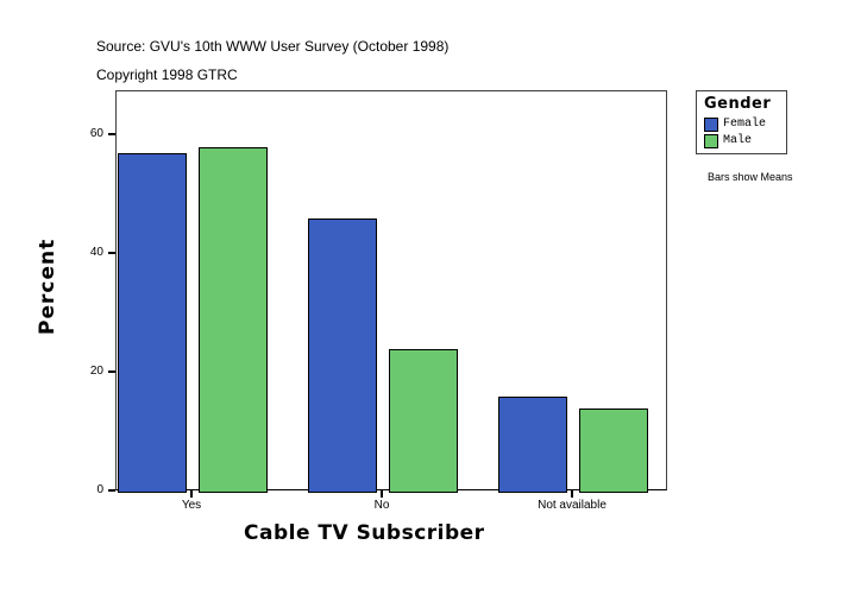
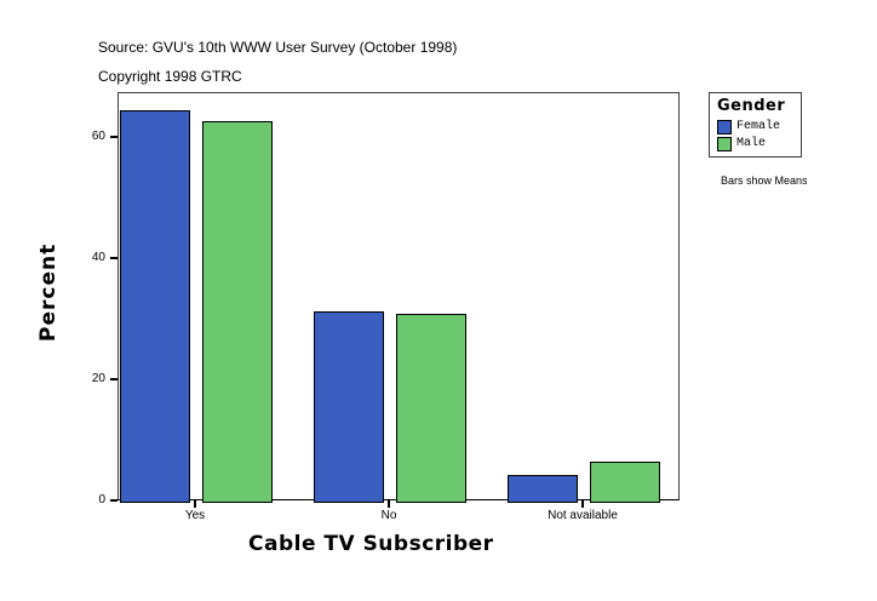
Female/Yes: 57 -> 65
Male/Yes: 58 -> 63
Female/No: 46 -> 31
Male/No: 24 -> 31
Female/Not available: 16 -> 4
Male/Not available: 14 -> 7
